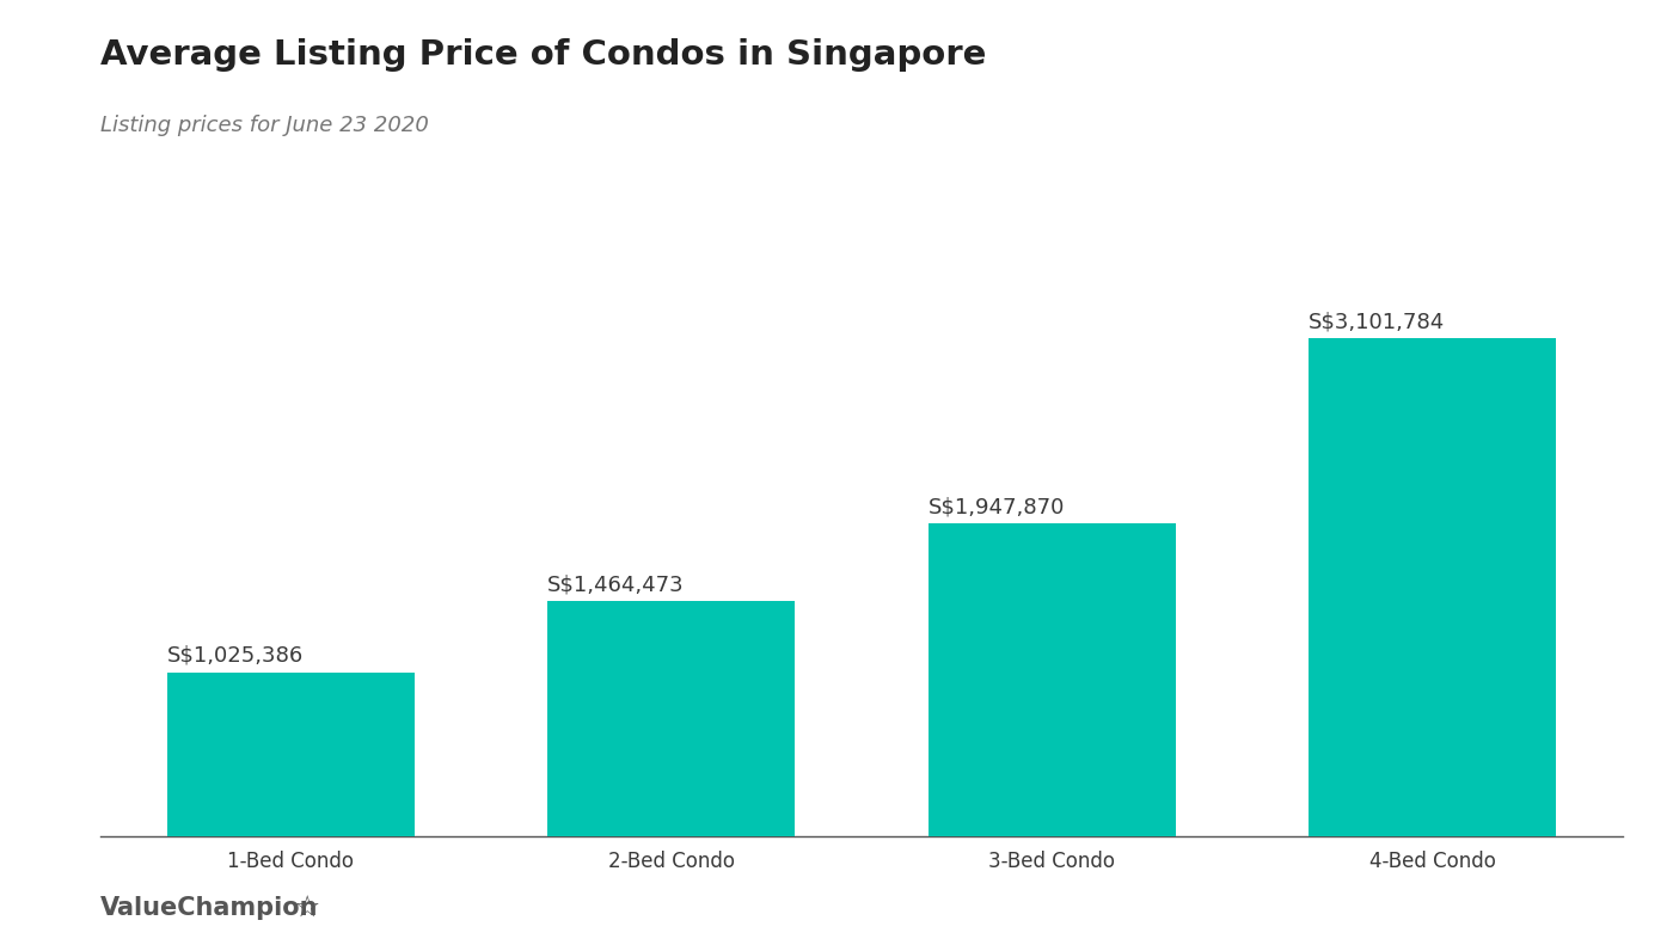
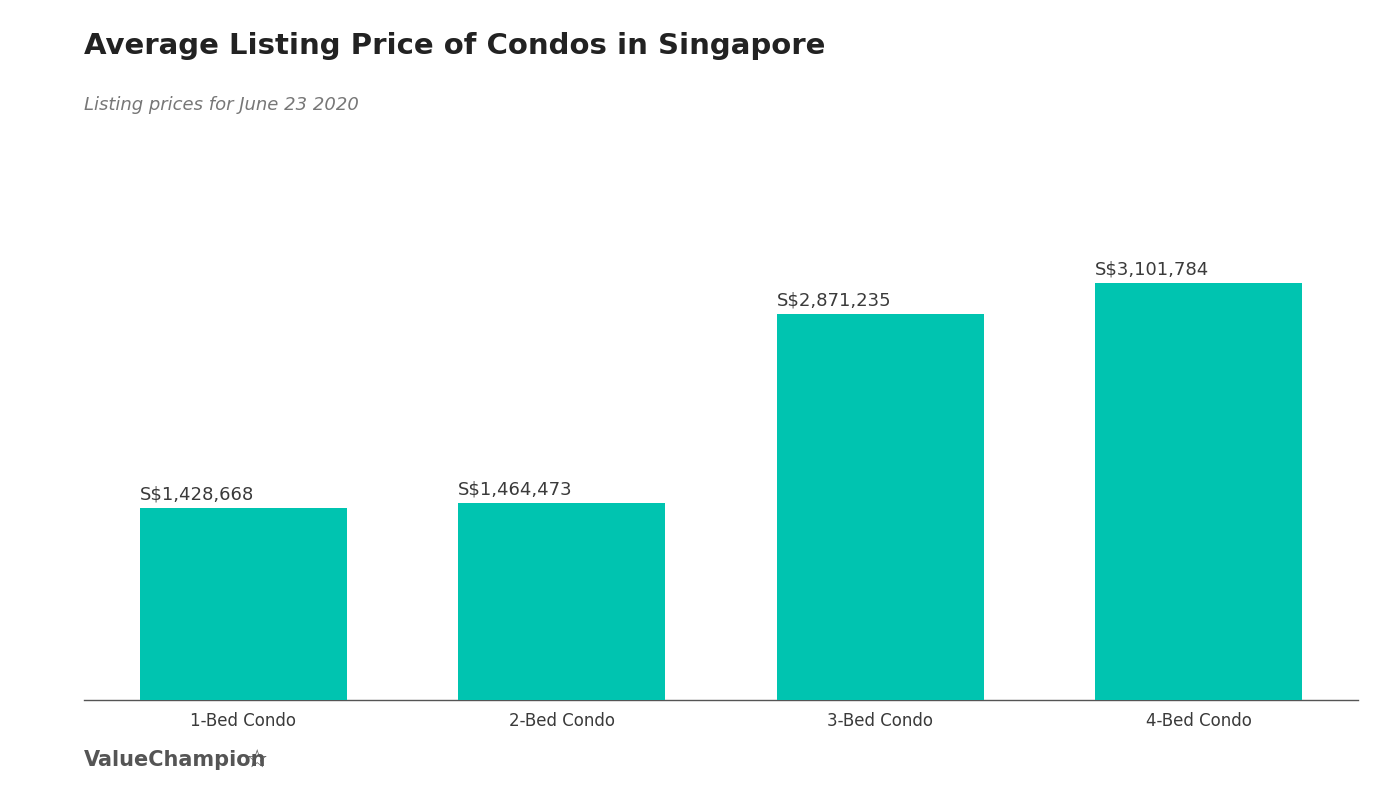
1-Bed Condo: S$1,025,386 -> S$1,428,668
3-Bed Condo: S$1,947,870 -> S$2,871,235
